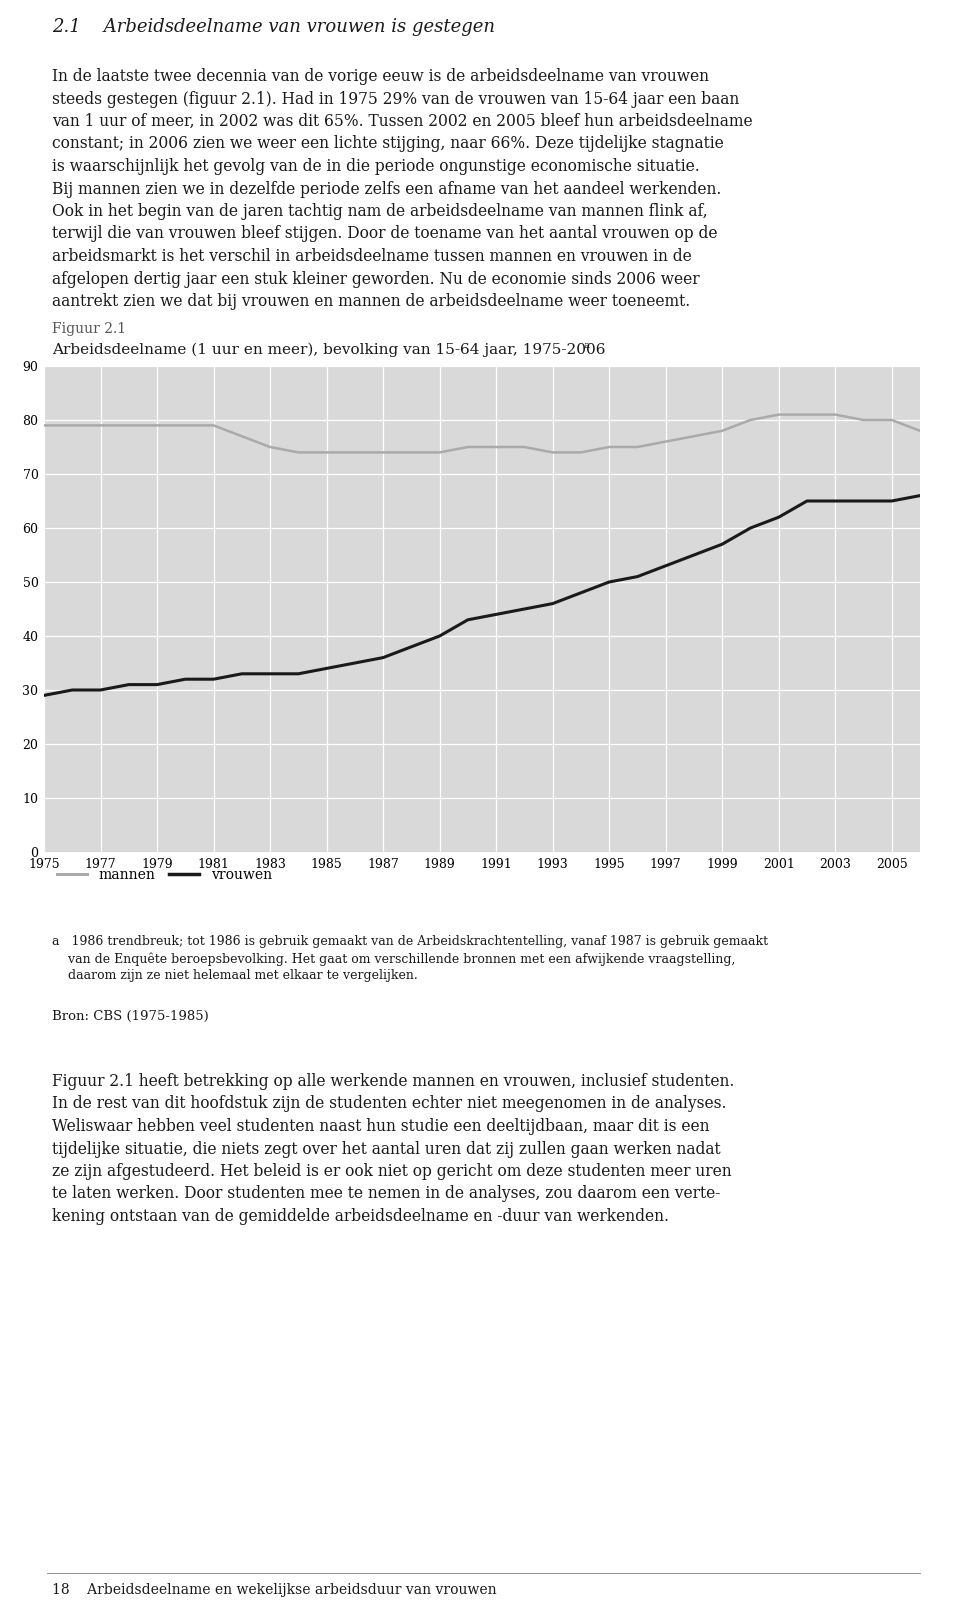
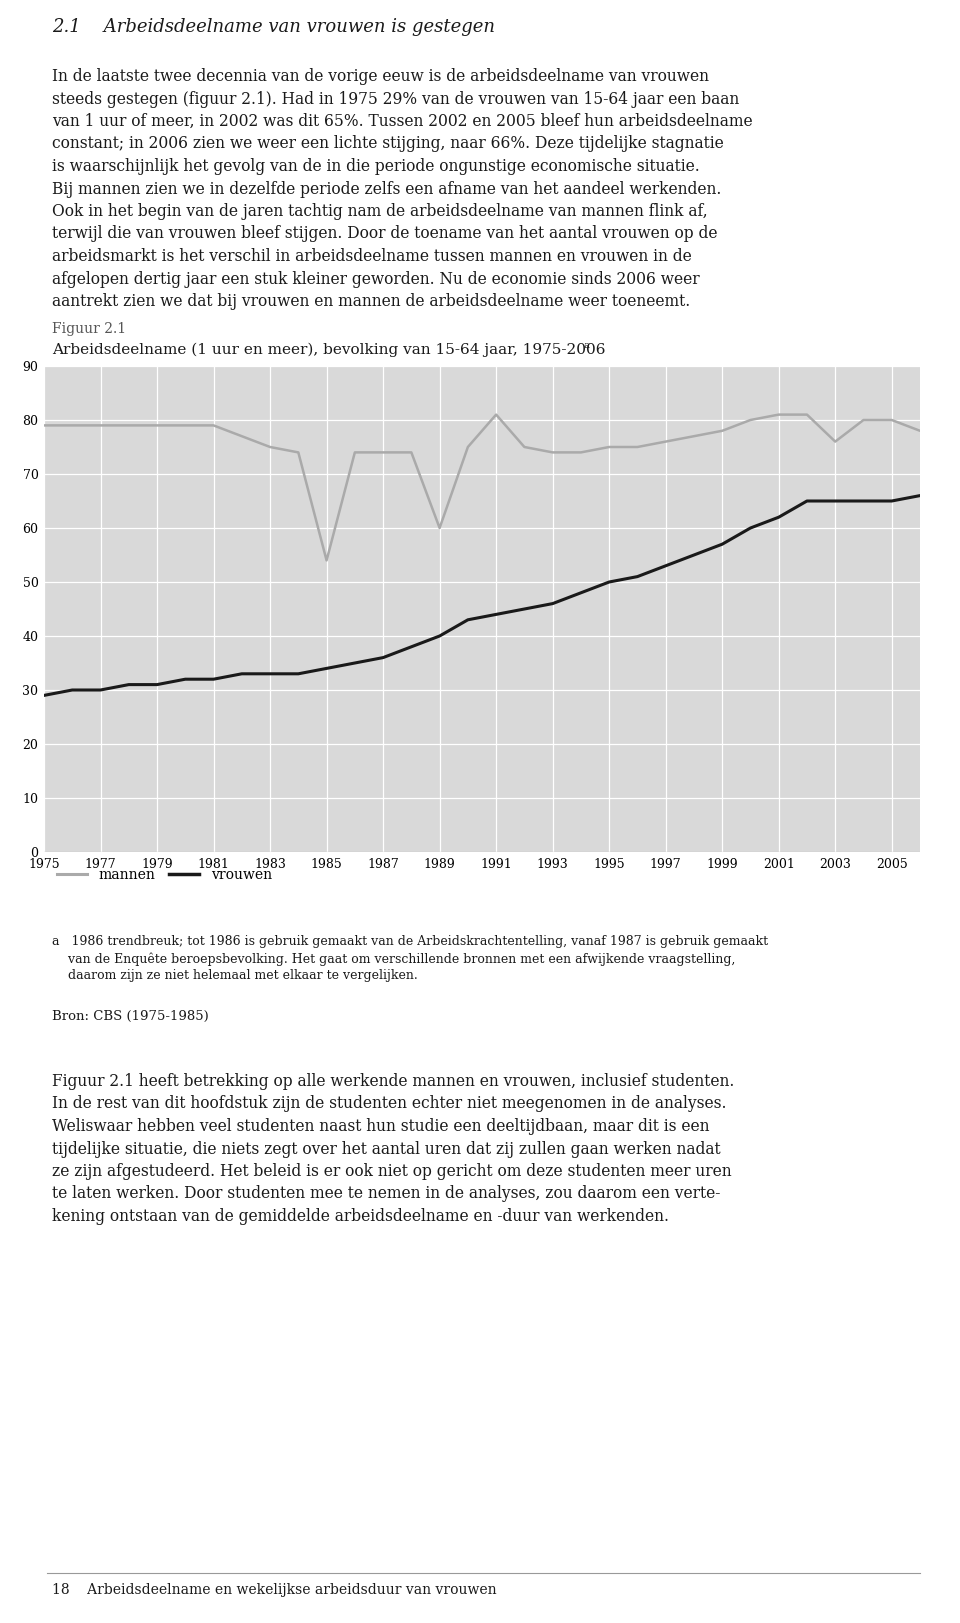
mannen/1985: 74 -> 54
mannen/1989: 74 -> 60
mannen/1991: 75 -> 81
mannen/2003: 81 -> 76
